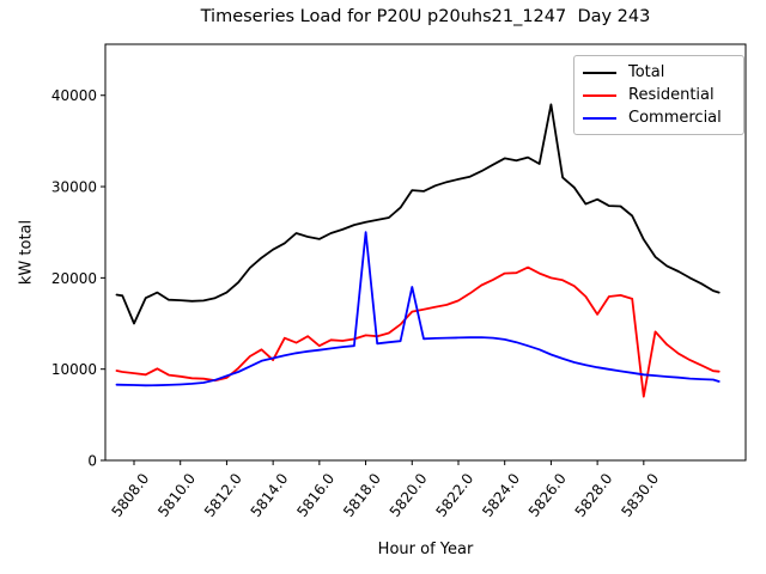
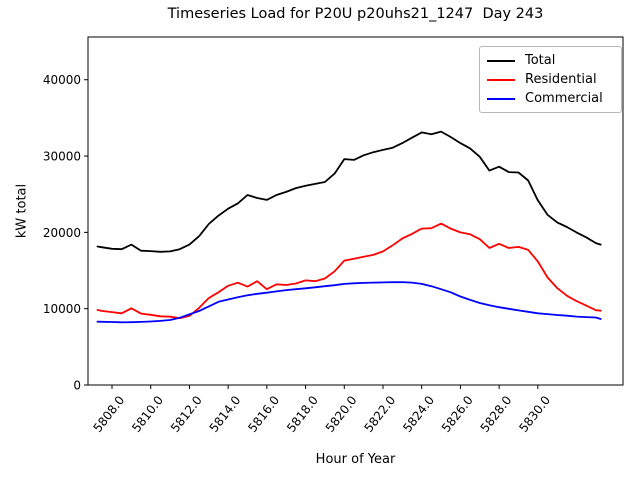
Total/5808.0: 15000 -> 18000
Residential/5814.0: 11000 -> 13000
Commercial/5818.0: 25000 -> 13000
Commercial/5820.0: 19000 -> 13000
Total/5826.0: 39000 -> 32000
Residential/5828.0: 16000 -> 18000
Residential/5830.0: 7000 -> 16000
